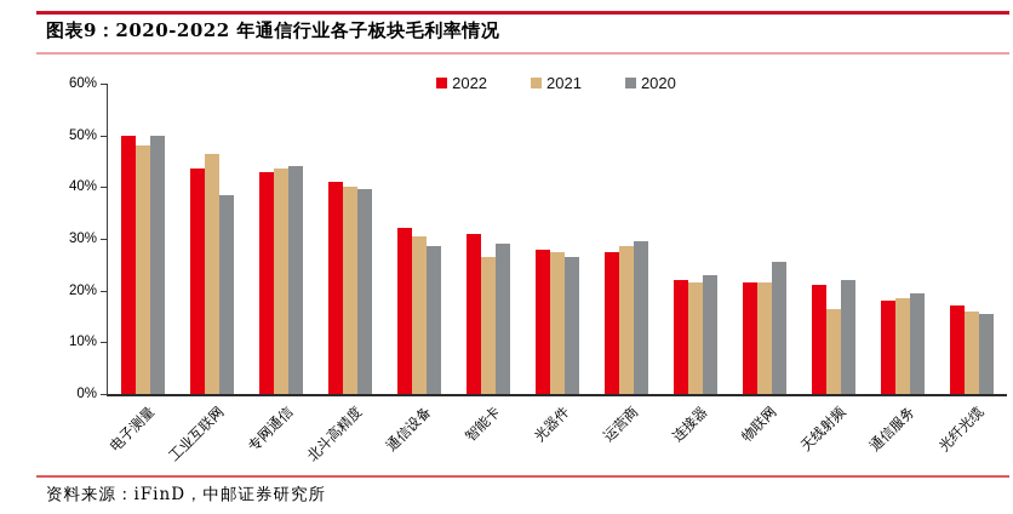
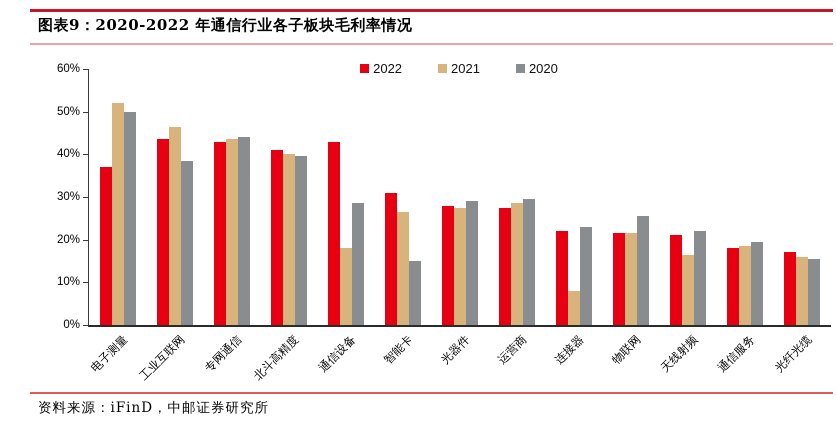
2022/电子测量: 50% -> 37%
2021/电子测量: 48% -> 52%
2022/通信设备: 32% -> 43%
2021/通信设备: 30% -> 18%
2020/智能卡: 29% -> 15%
2020/光器件: 26% -> 29%
2021/连接器: 22% -> 8%
